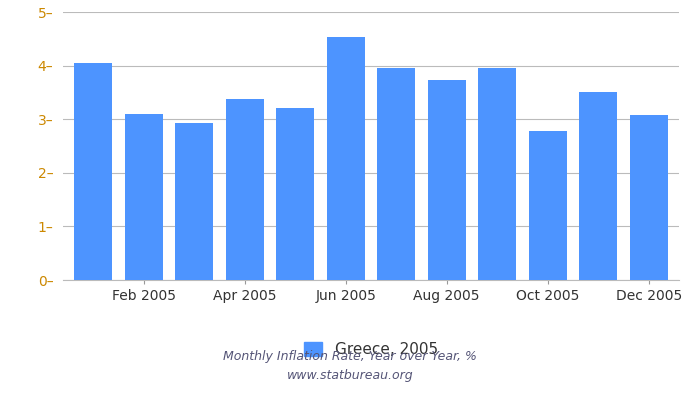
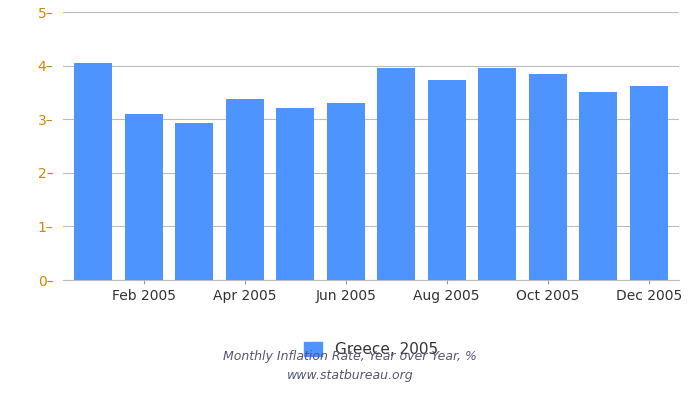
Jun 2005: 4.54– -> 3.31–
Oct 2005: 2.78– -> 3.85–
Dec 2005: 3.08– -> 3.62–
